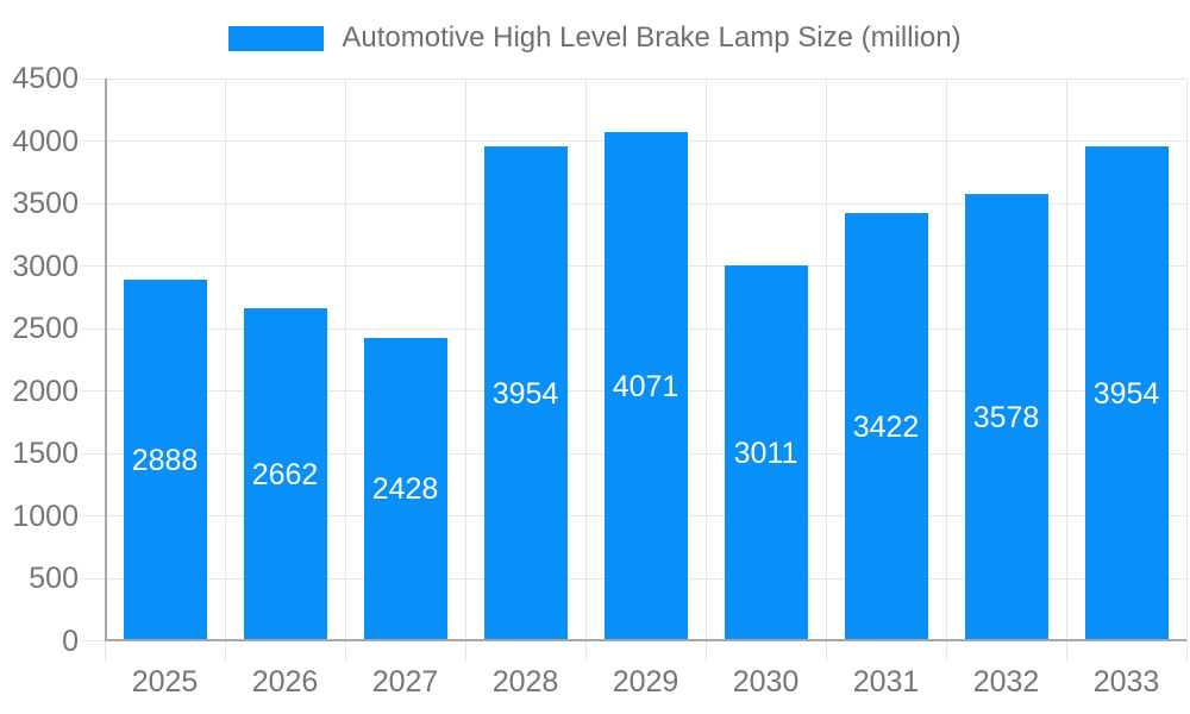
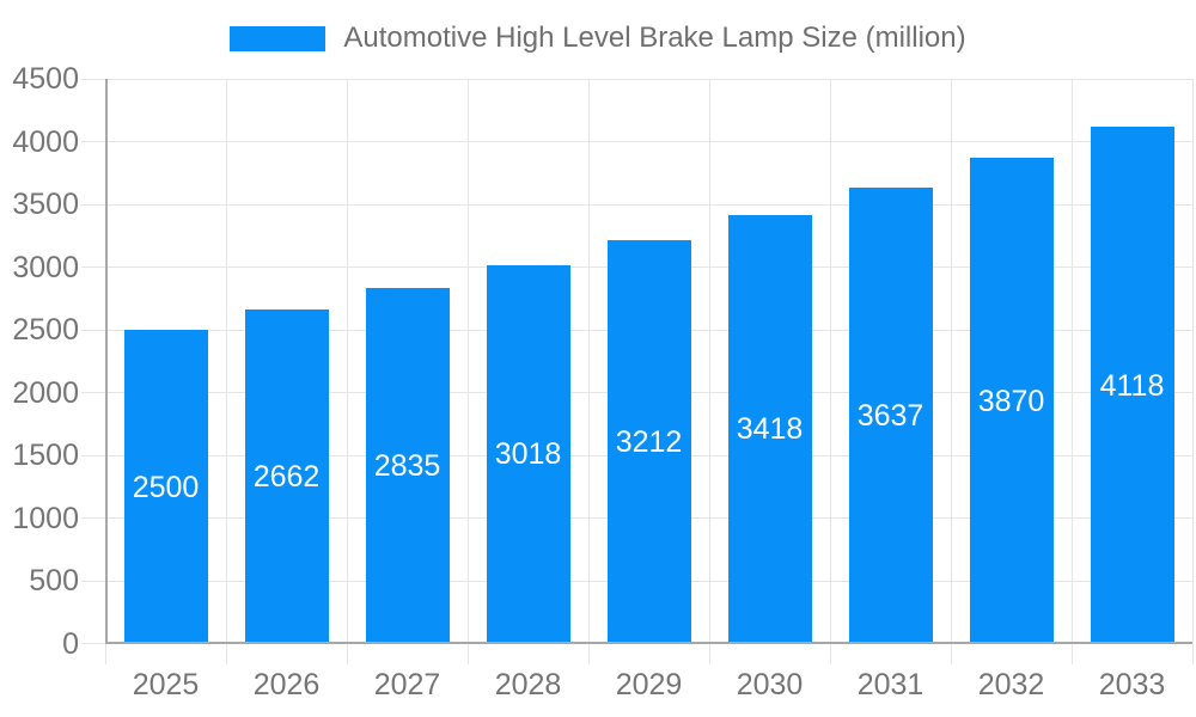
2025: 2888 -> 2500
2027: 2428 -> 2835
2028: 3954 -> 3018
2029: 4071 -> 3212
2030: 3011 -> 3418
2031: 3422 -> 3637
2032: 3578 -> 3870
2033: 3954 -> 4118
